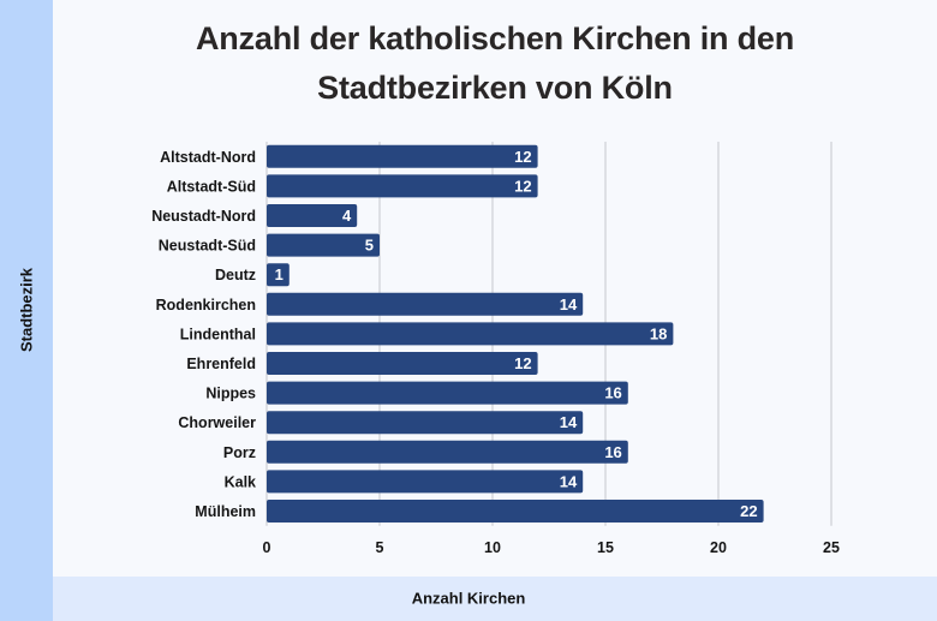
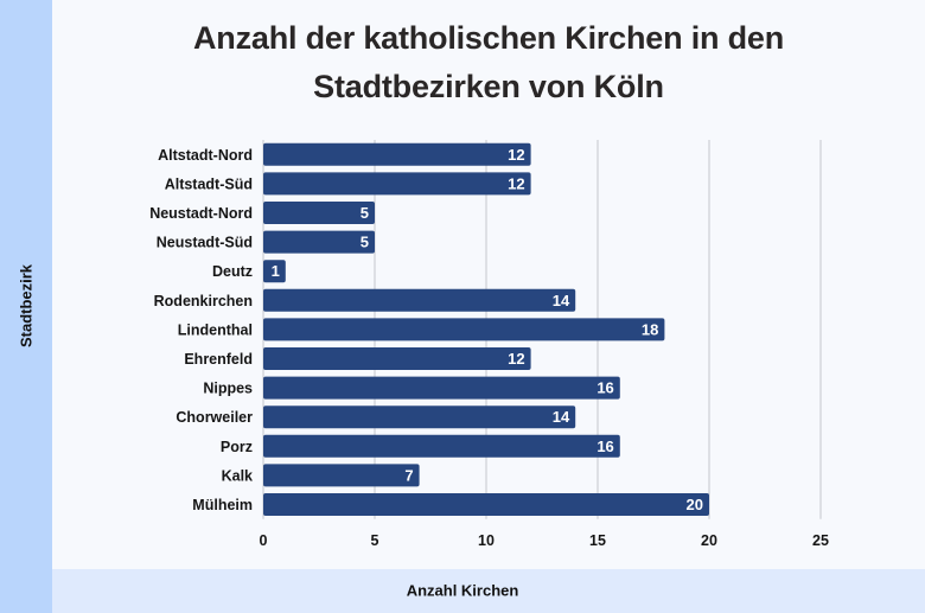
Neustadt-Nord: 4 -> 5
Kalk: 14 -> 7
Mülheim: 22 -> 20
